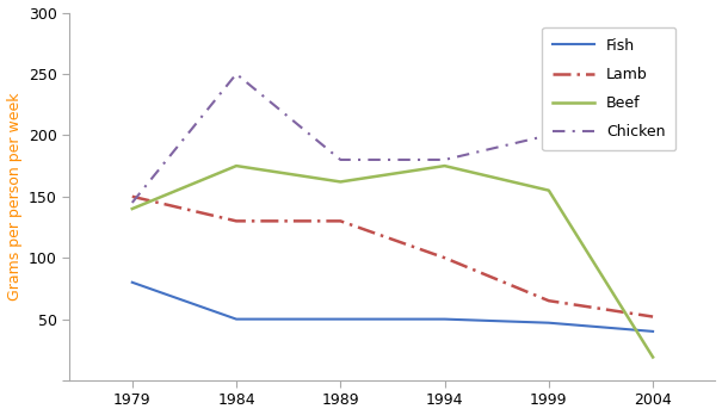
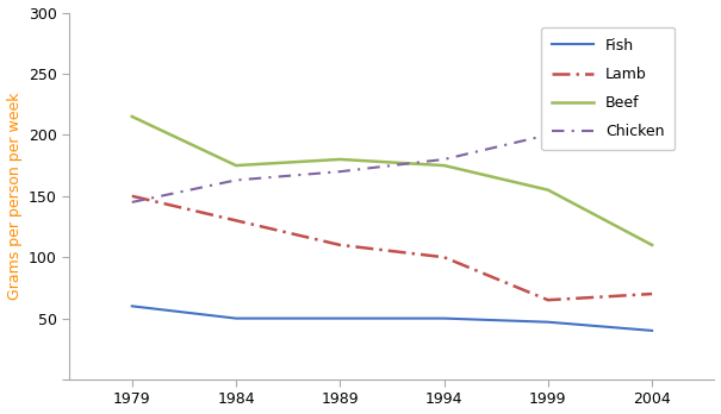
Fish/1979: 80 -> 60
Beef/1979: 140 -> 215
Chicken/1984: 250 -> 163
Lamb/1989: 130 -> 110
Beef/1989: 162 -> 180
Chicken/1989: 180 -> 170
Lamb/2004: 52 -> 70
Beef/2004: 19 -> 110
